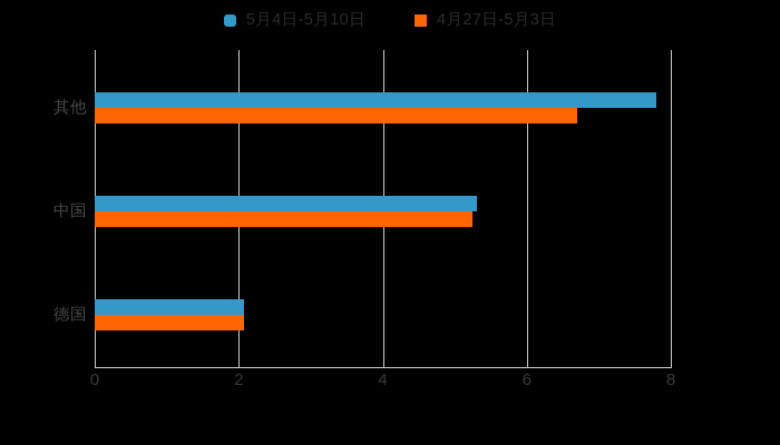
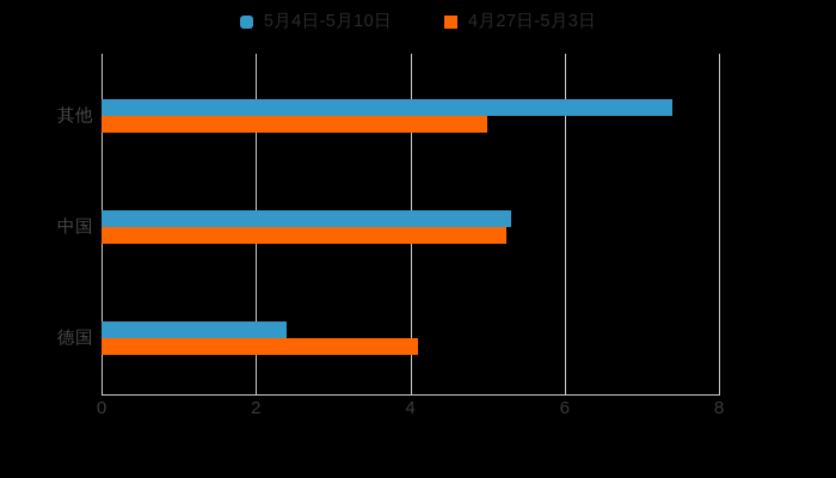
5月4日-5月10日/其他: 7.8 -> 7.4
4月27日-5月3日/其他: 6.7 -> 5.0
5月4日-5月10日/德国: 2.1 -> 2.4
4月27日-5月3日/德国: 2.1 -> 4.1
